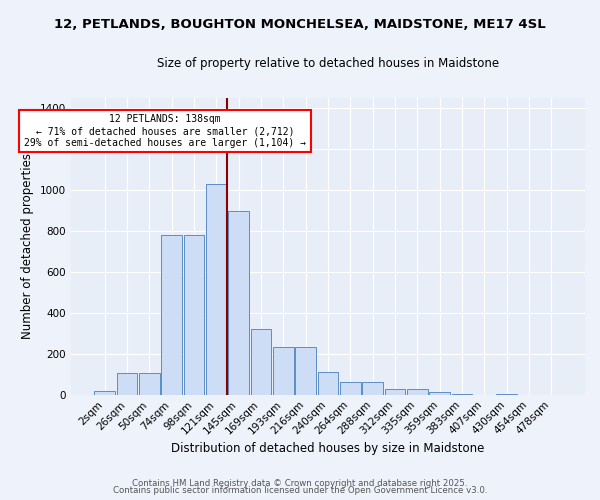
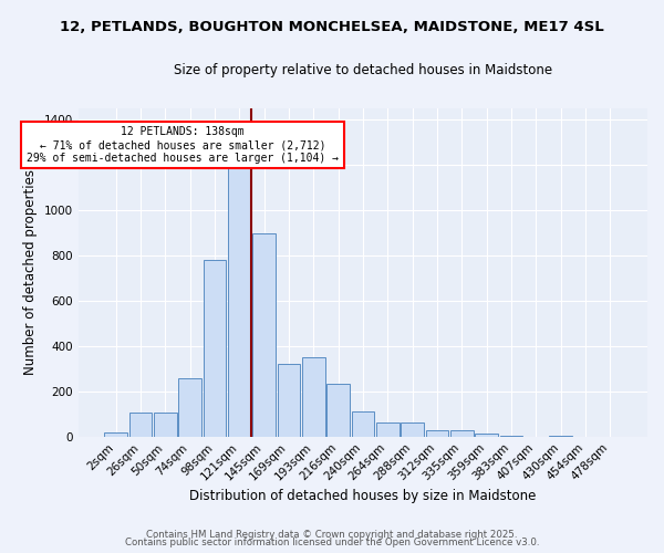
74sqm: 780 -> 260
121sqm: 1030 -> 1190
193sqm: 235 -> 350
